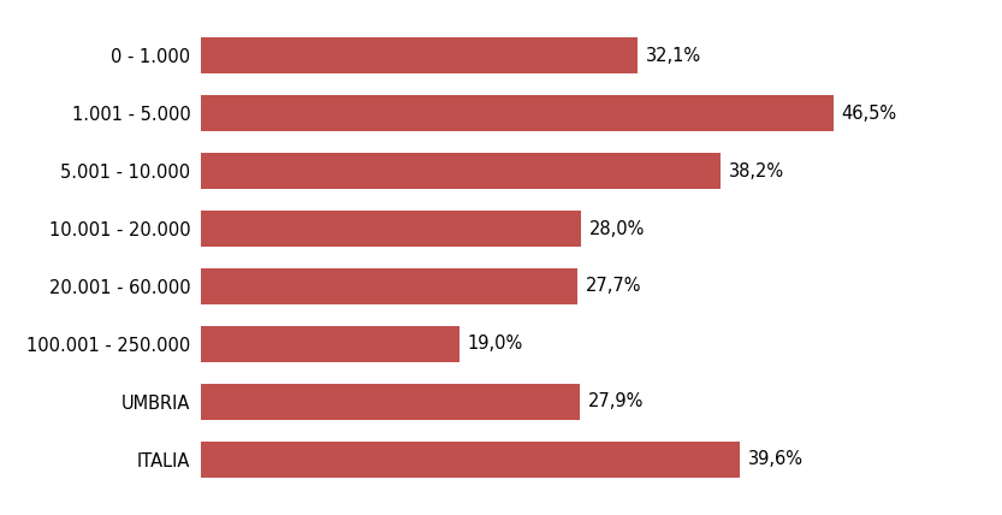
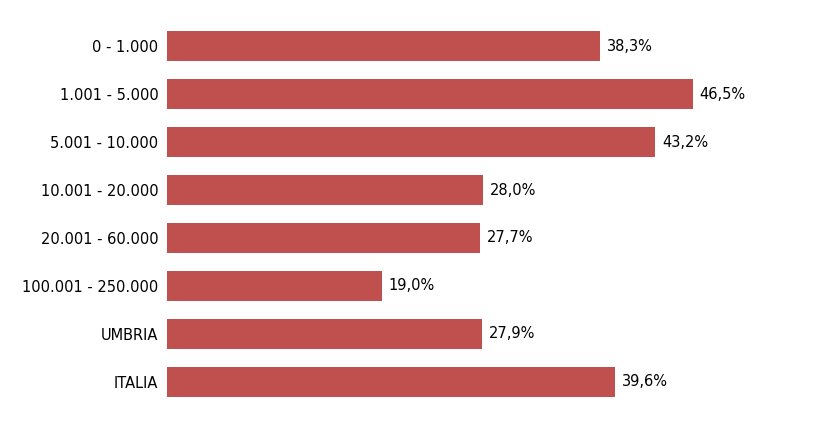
0 - 1.000: 32,1% -> 38,3%
5.001 - 10.000: 38,2% -> 43,2%
